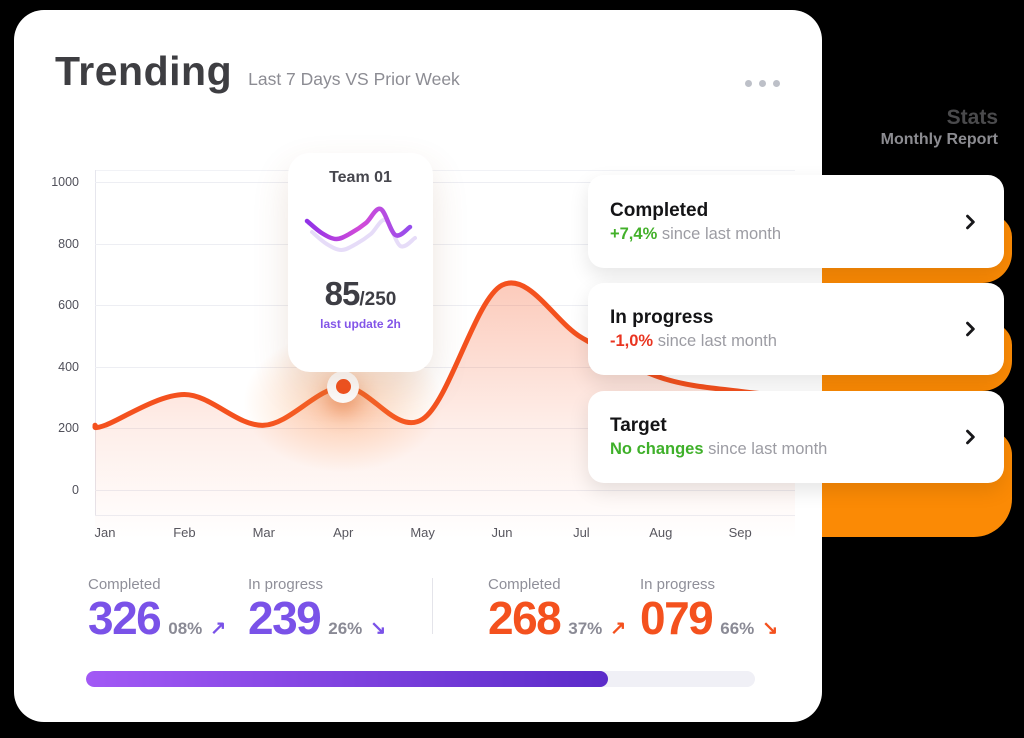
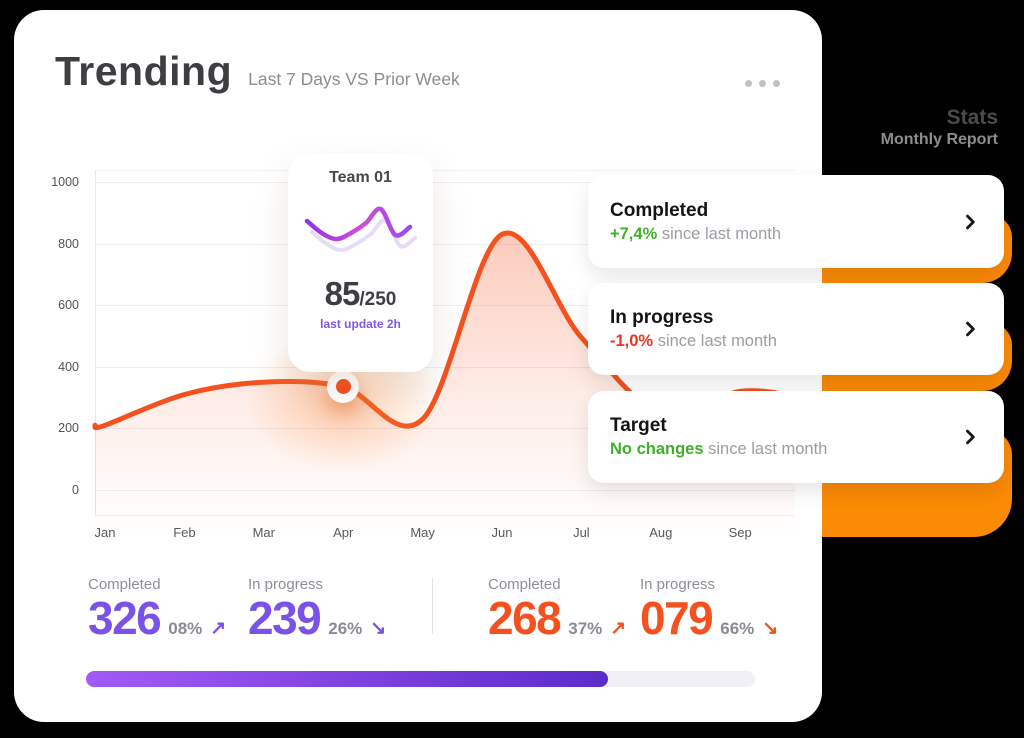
Mar: 210 -> 350
Jun: 660 -> 830
Aug: 360 -> 250
